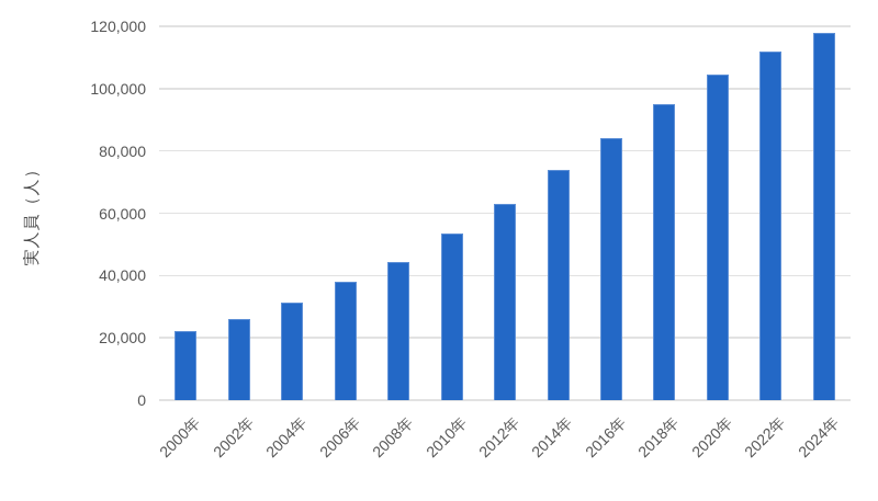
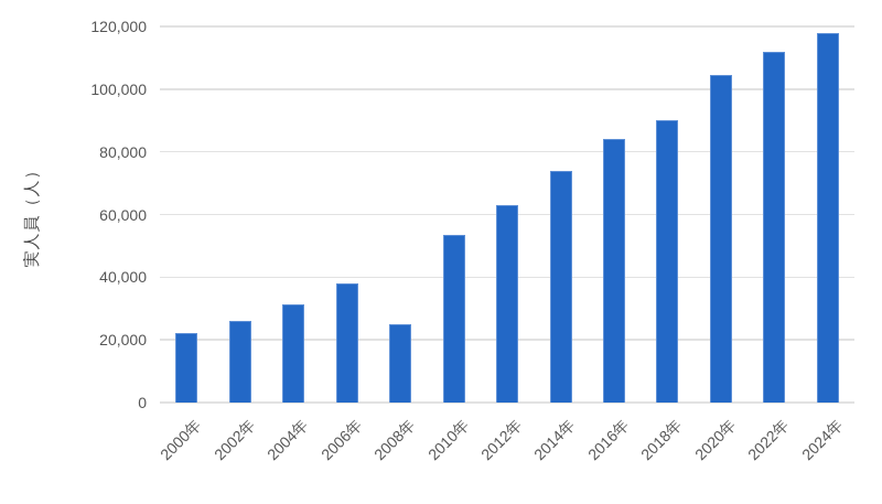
2008年: 44000 -> 25000
2018年: 95000 -> 90000
